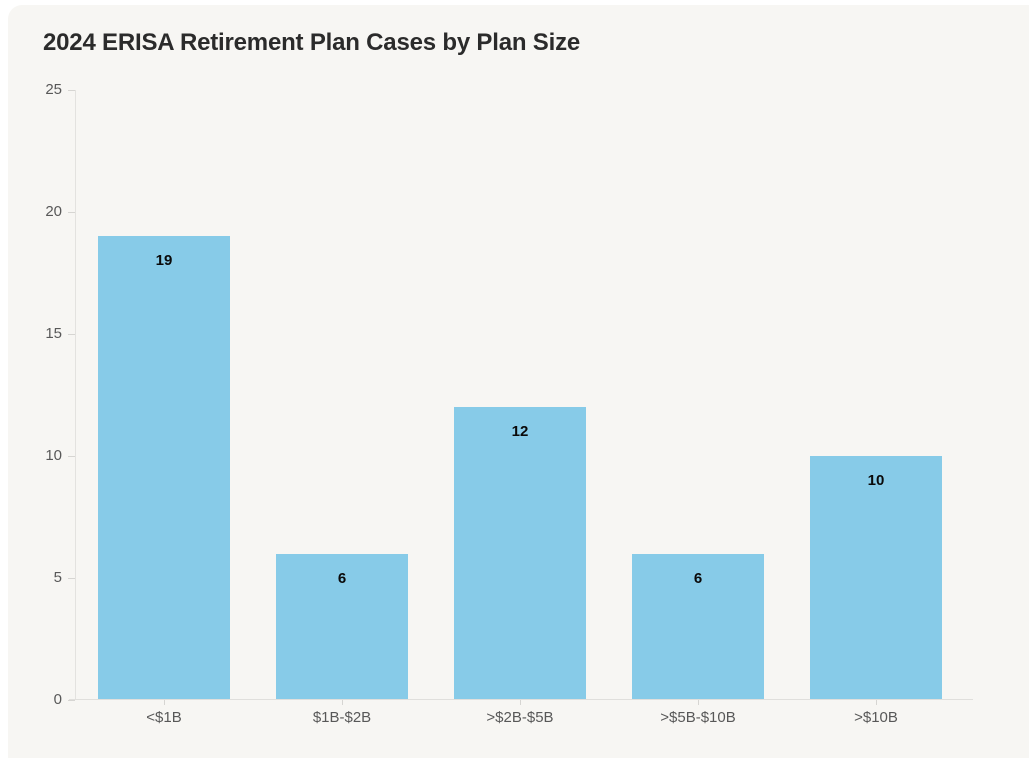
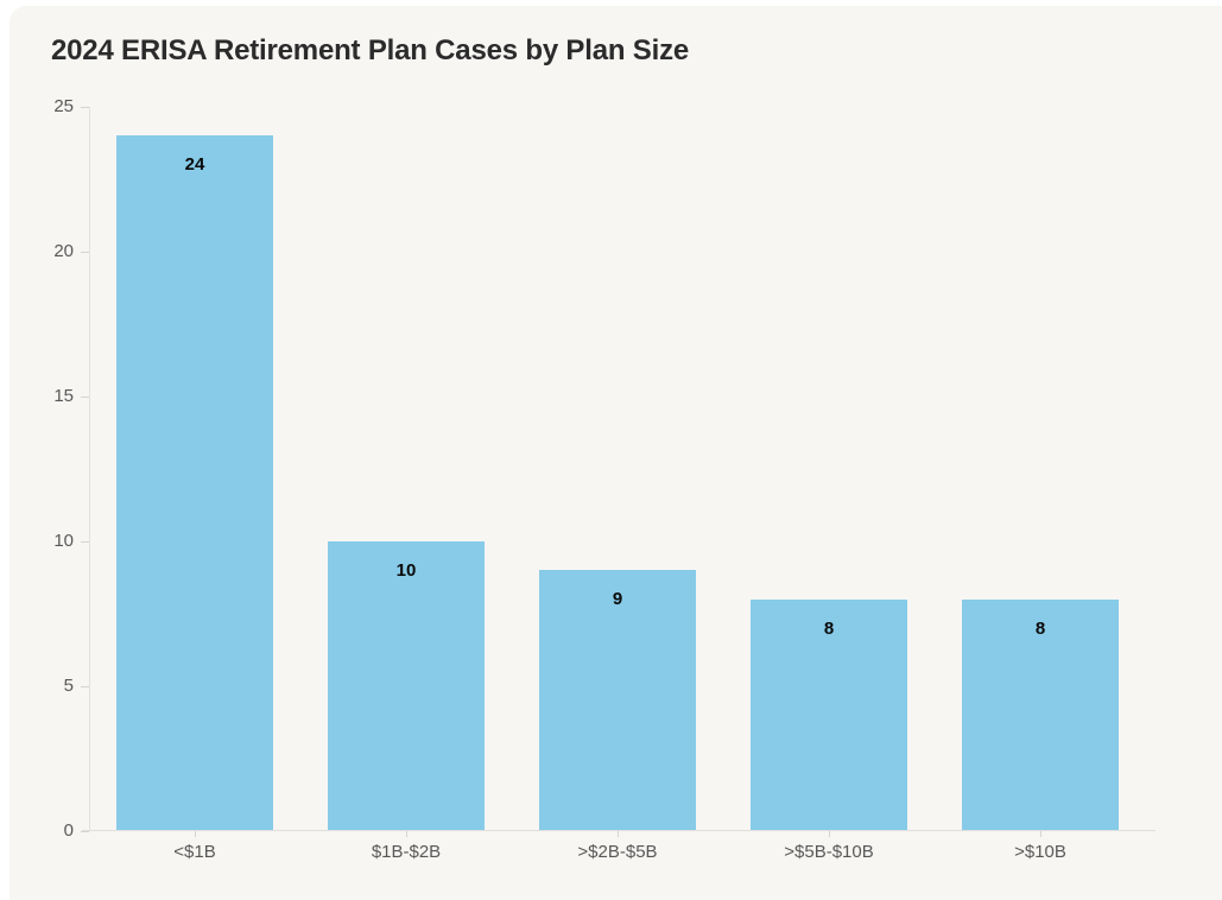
<$1B: 19 -> 24
$1B-$2B: 6 -> 10
>$2B-$5B: 12 -> 9
>$5B-$10B: 6 -> 8
>$10B: 10 -> 8
